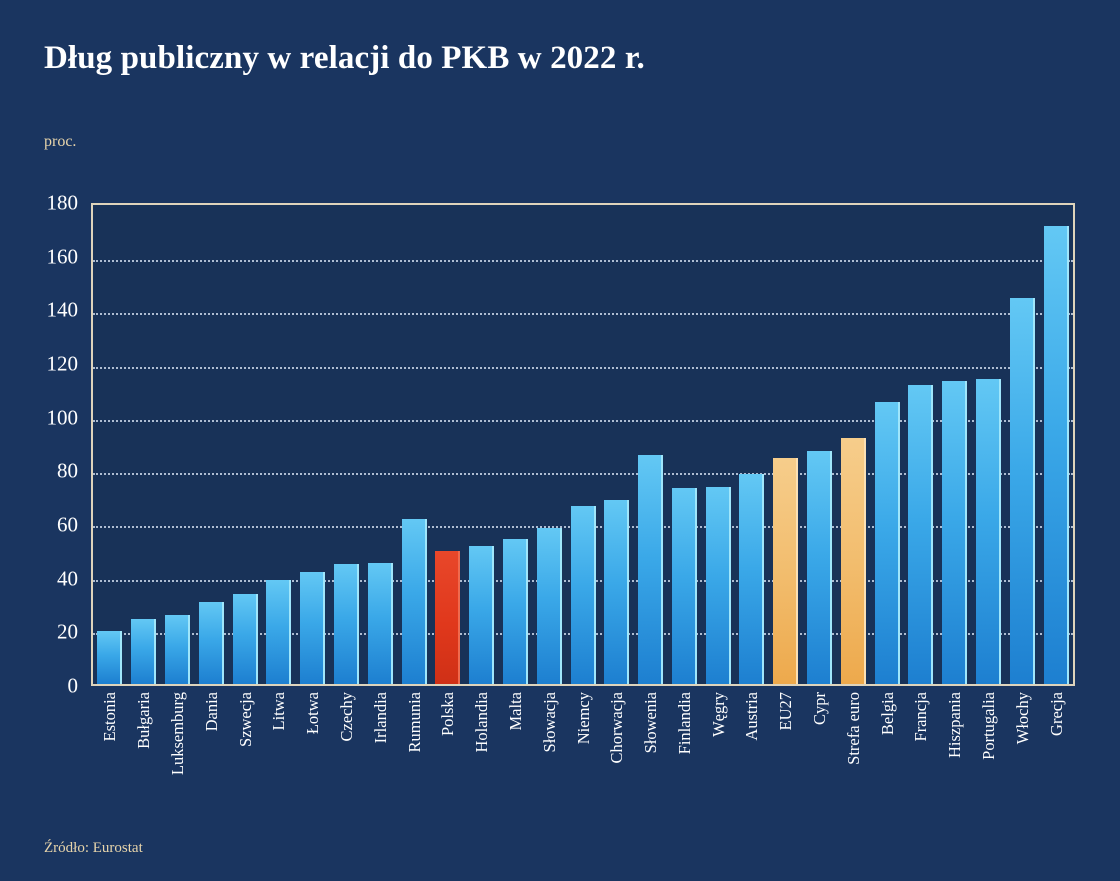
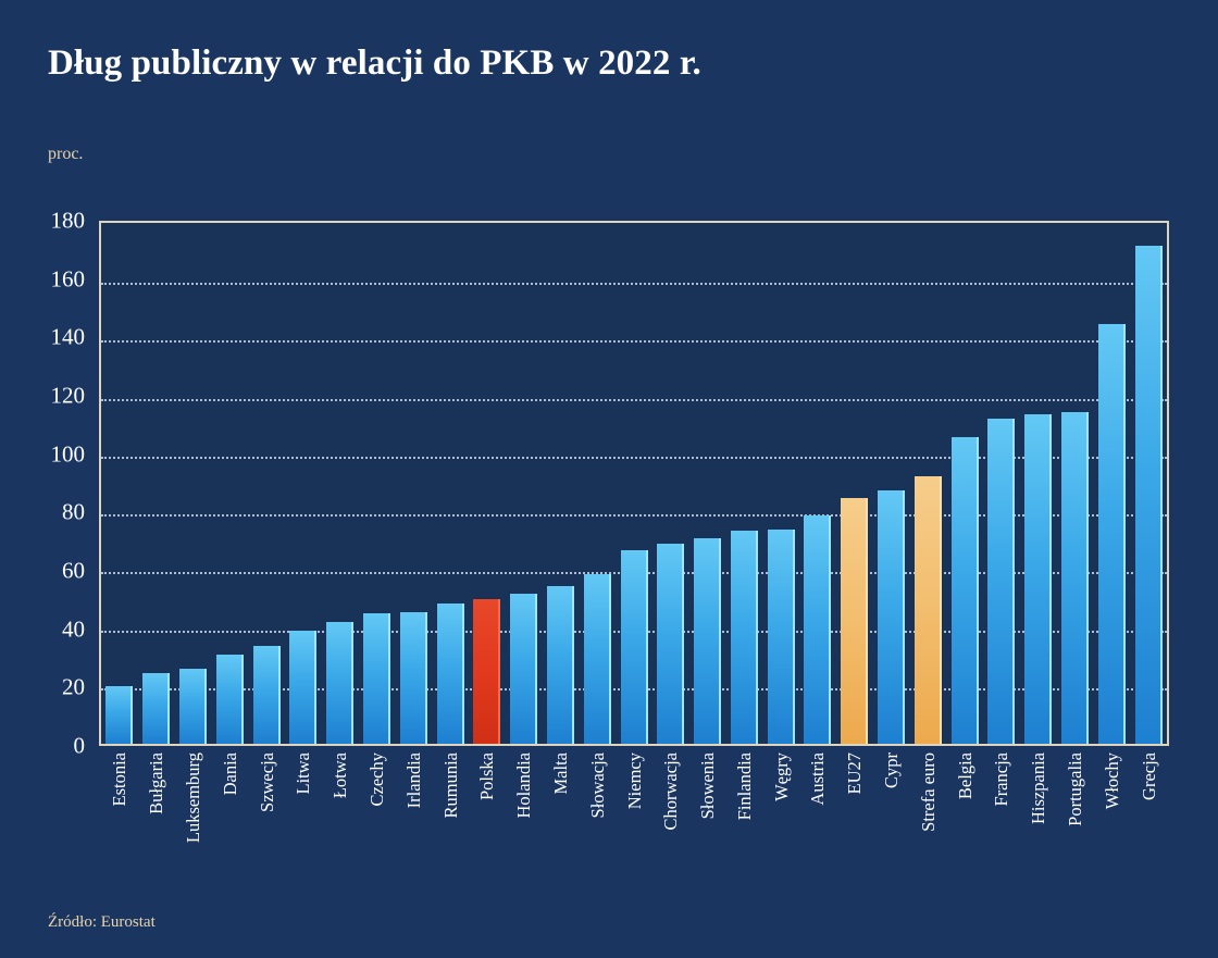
Rumunia: 62 -> 48
Słowenia: 86 -> 71
